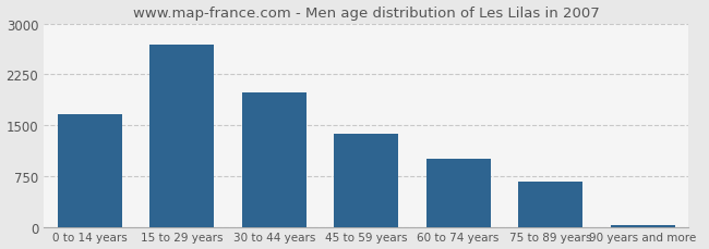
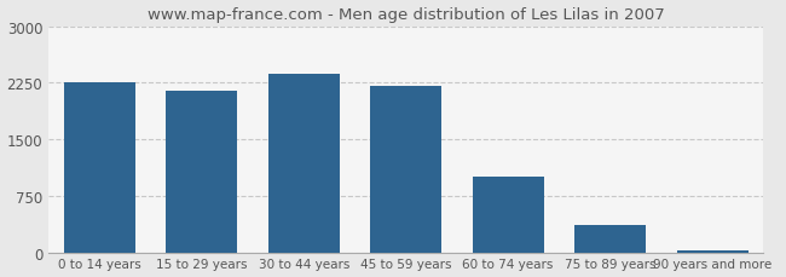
0 to 14 years: 1660 -> 2250
15 to 29 years: 2680 -> 2150
30 to 44 years: 1980 -> 2370
45 to 59 years: 1380 -> 2200
75 to 89 years: 660 -> 370
